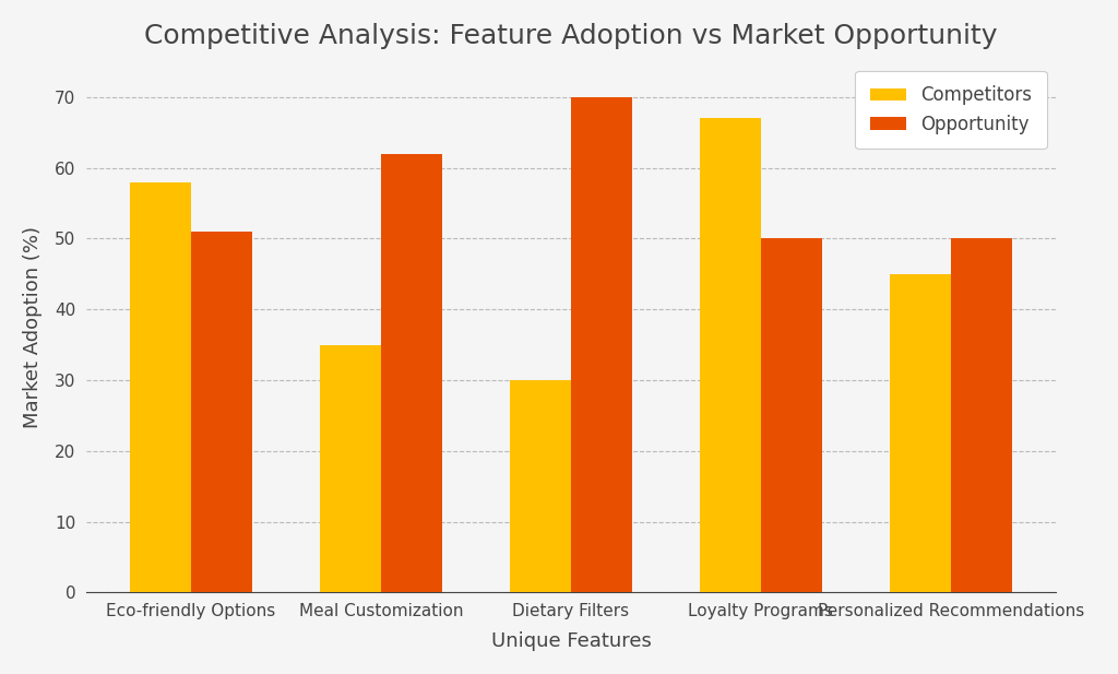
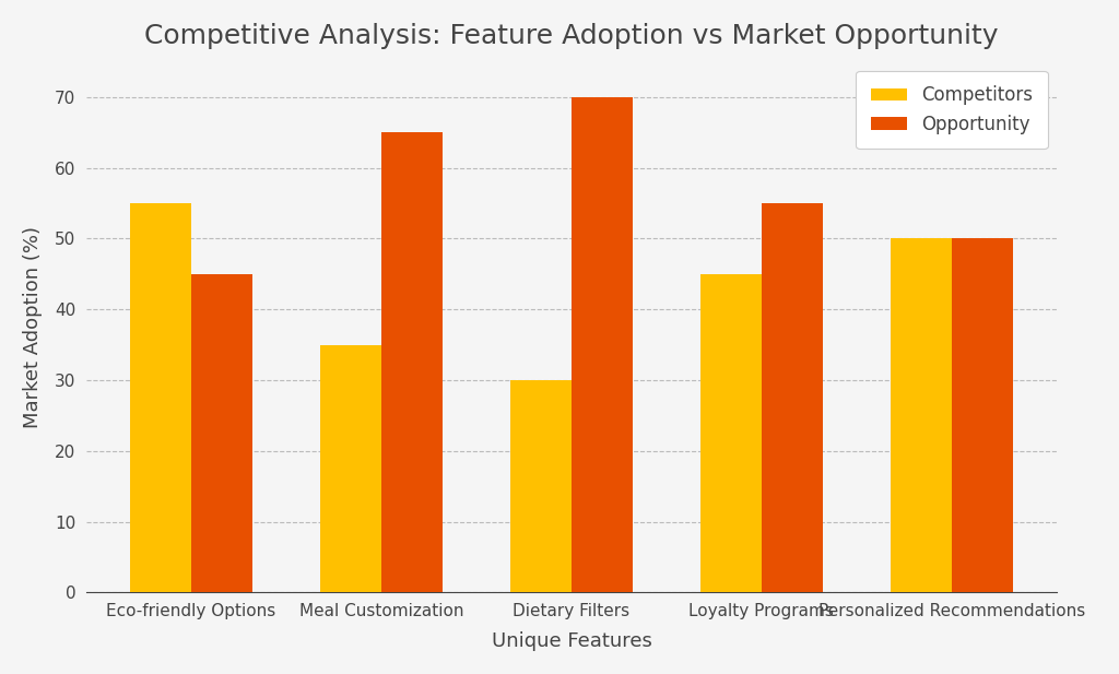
Competitors/Eco-friendly Options: 58 -> 55
Opportunity/Eco-friendly Options: 51 -> 45
Opportunity/Meal Customization: 62 -> 65
Competitors/Loyalty Programs: 67 -> 45
Opportunity/Loyalty Programs: 50 -> 55
Competitors/Personalized Recommendations: 45 -> 50
